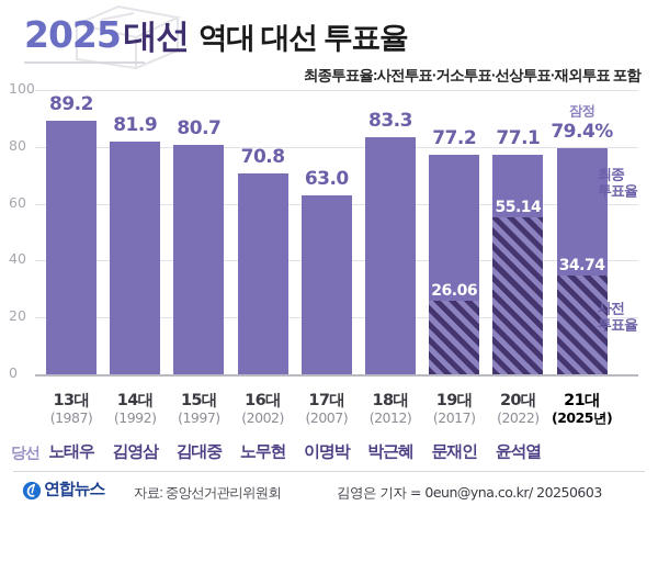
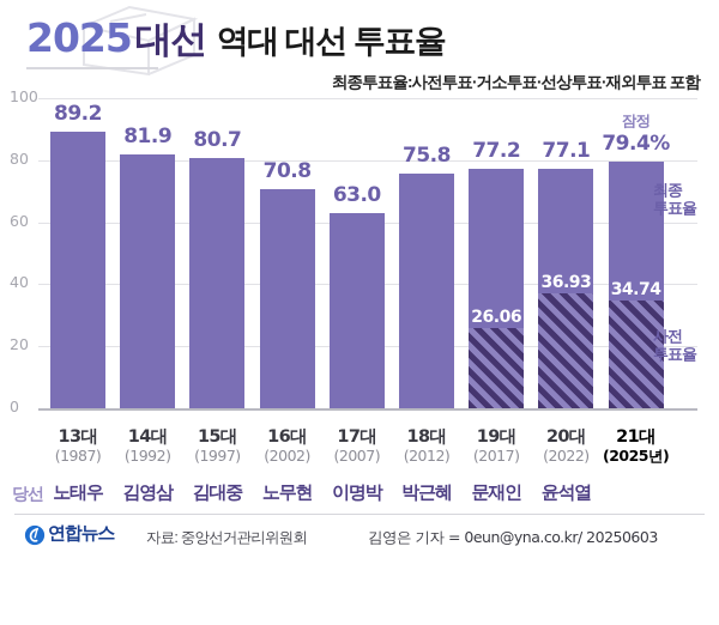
최종투표율/18대: 83.3 -> 75.8
사전투표율/20대: 55.14 -> 36.93
